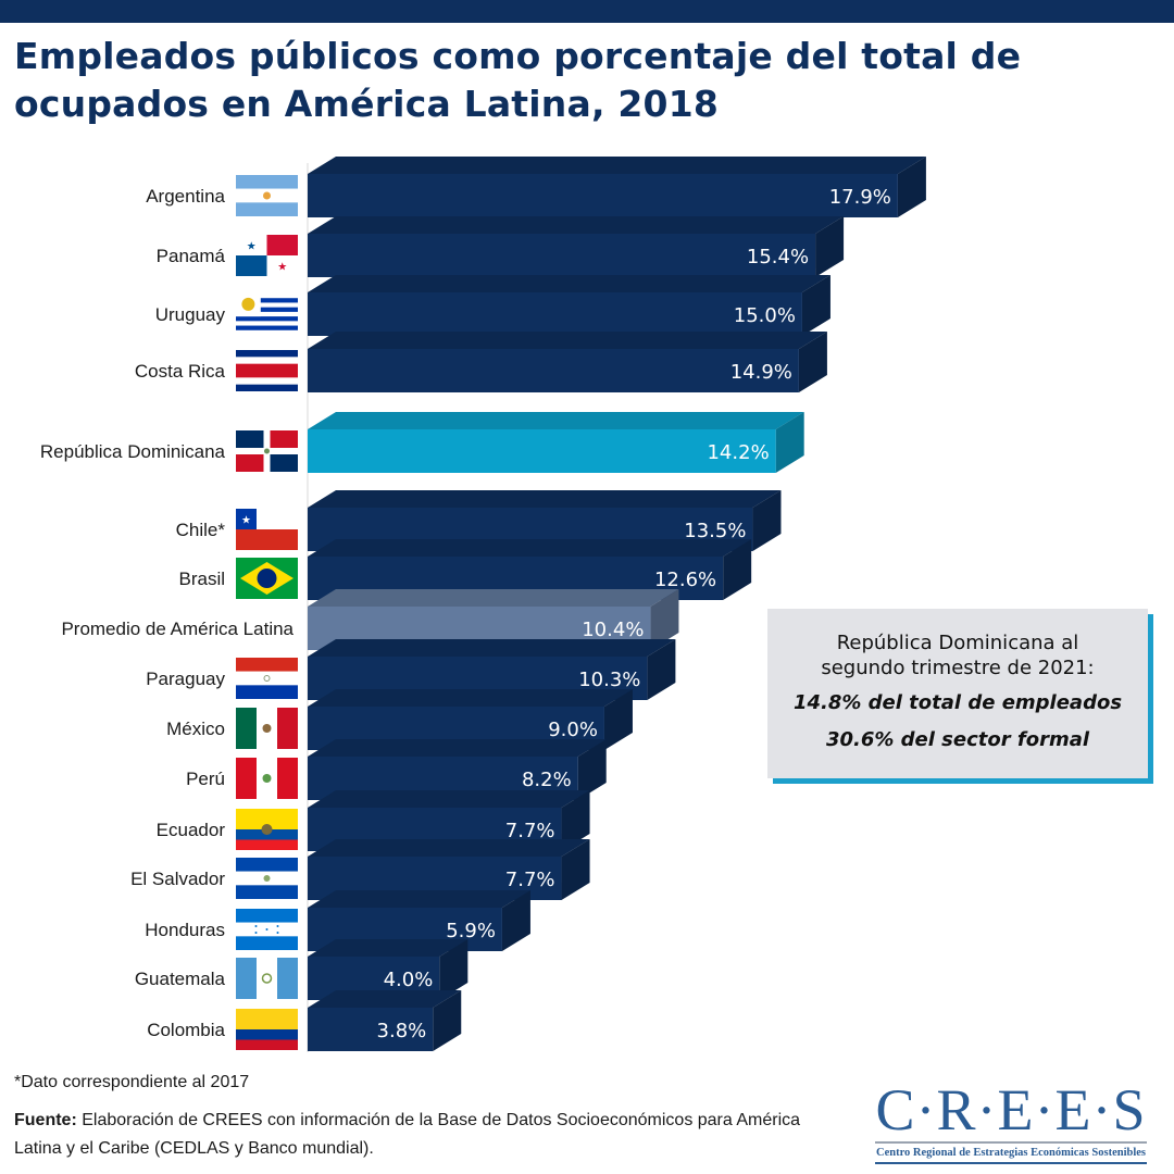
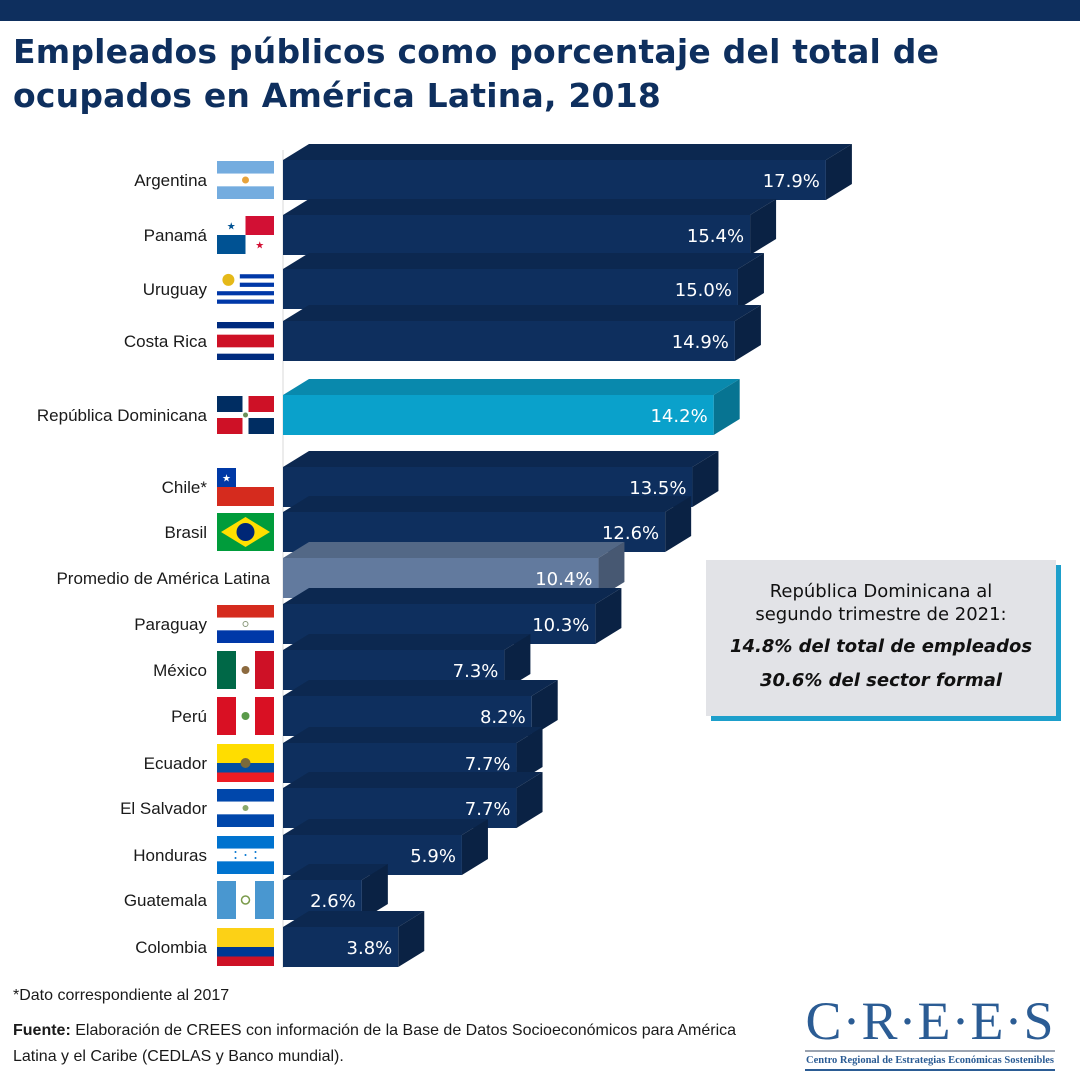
México: 9.0% -> 7.3%
Guatemala: 4.0% -> 2.6%
